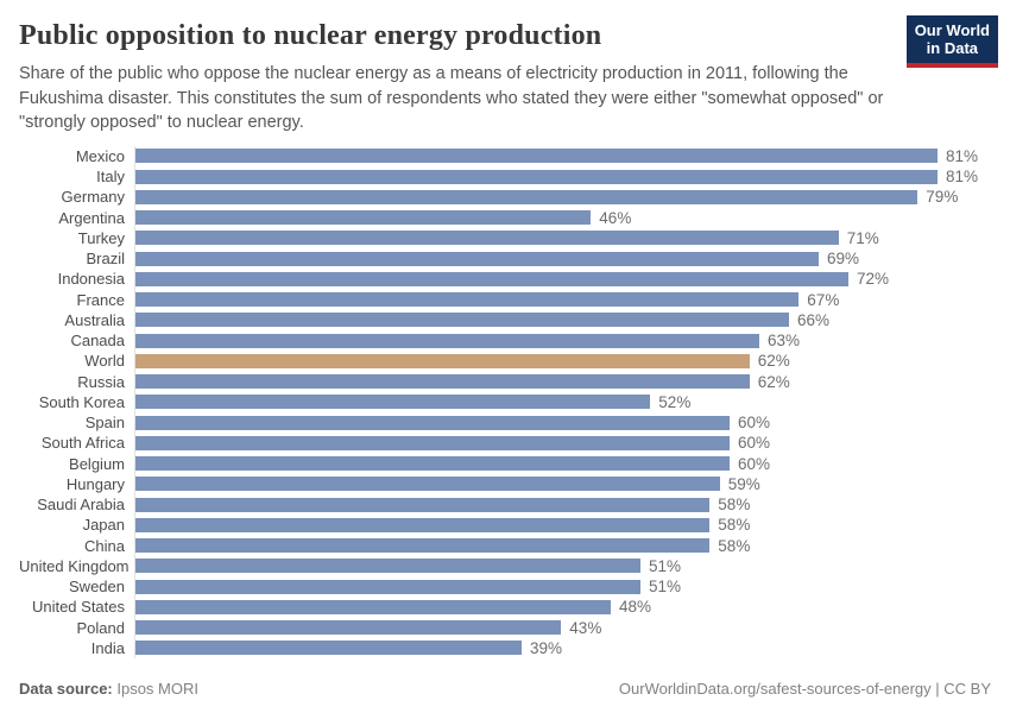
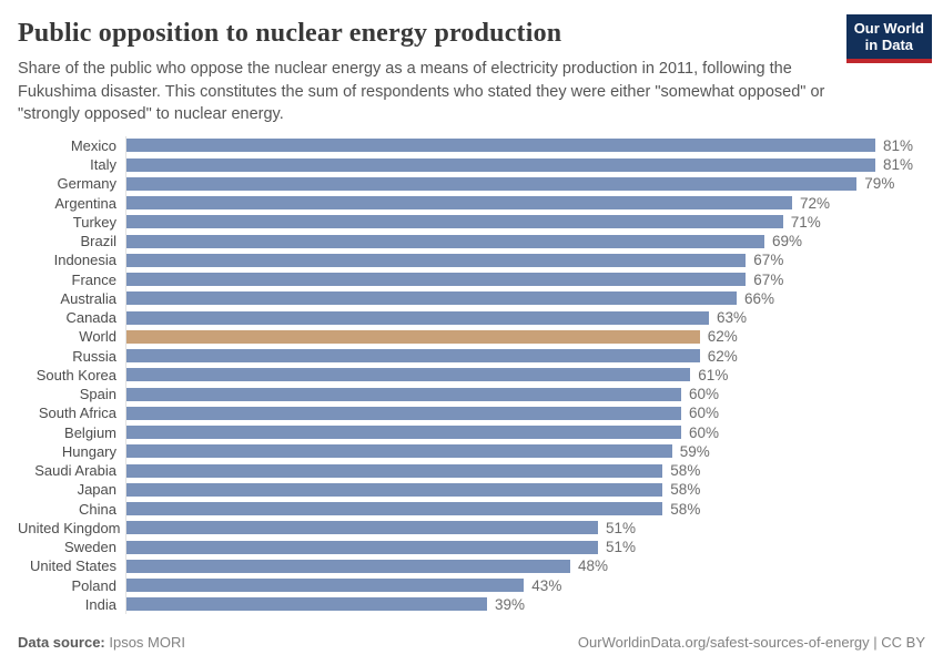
Argentina: 46% -> 72%
Indonesia: 72% -> 67%
South Korea: 52% -> 61%
